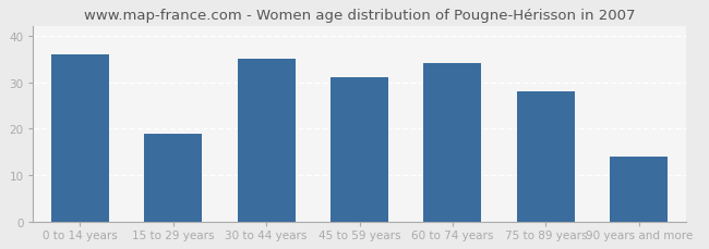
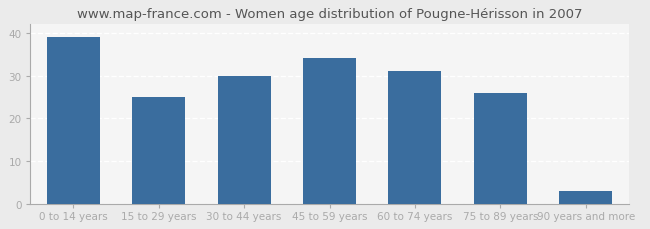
0 to 14 years: 36 -> 39
15 to 29 years: 19 -> 25
30 to 44 years: 35 -> 30
45 to 59 years: 31 -> 34
60 to 74 years: 34 -> 31
75 to 89 years: 28 -> 26
90 years and more: 14 -> 3
